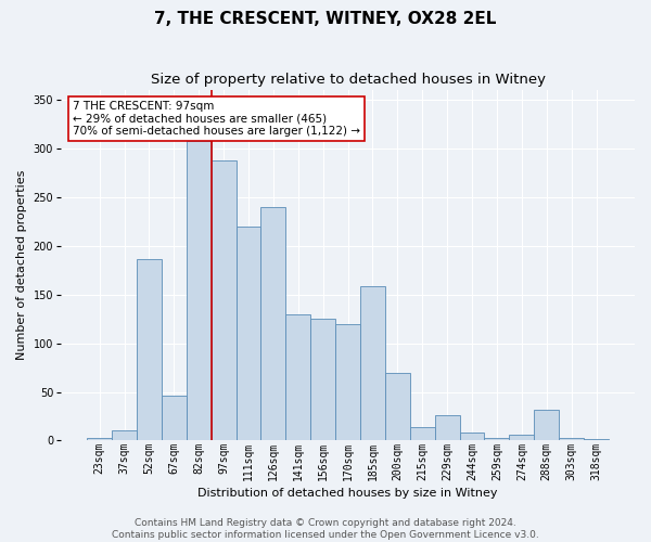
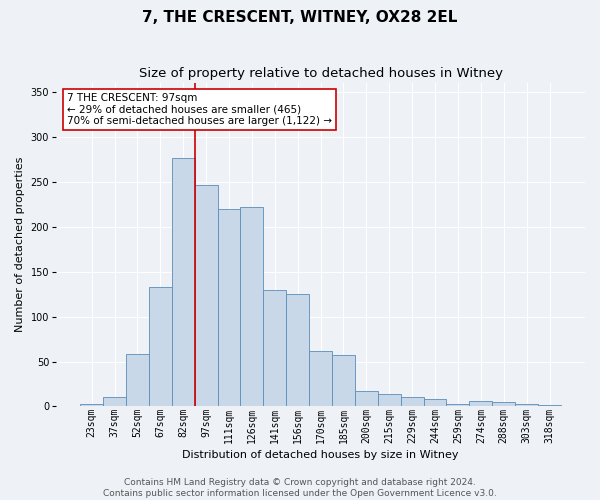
52sqm: 186 -> 58
67sqm: 46 -> 133
82sqm: 308 -> 277
97sqm: 288 -> 246
126sqm: 240 -> 222
170sqm: 120 -> 62
185sqm: 158 -> 57
200sqm: 70 -> 17
229sqm: 26 -> 10
288sqm: 32 -> 5
